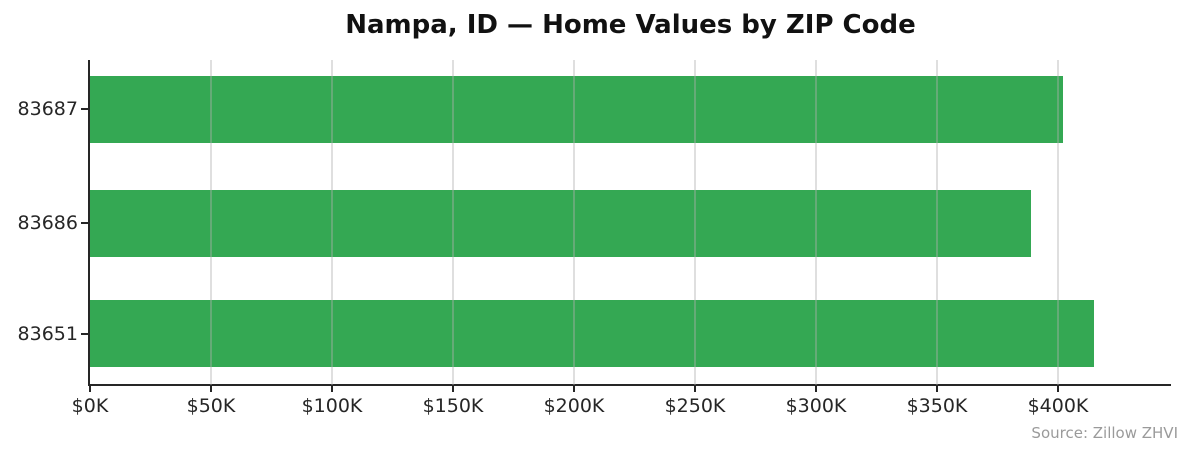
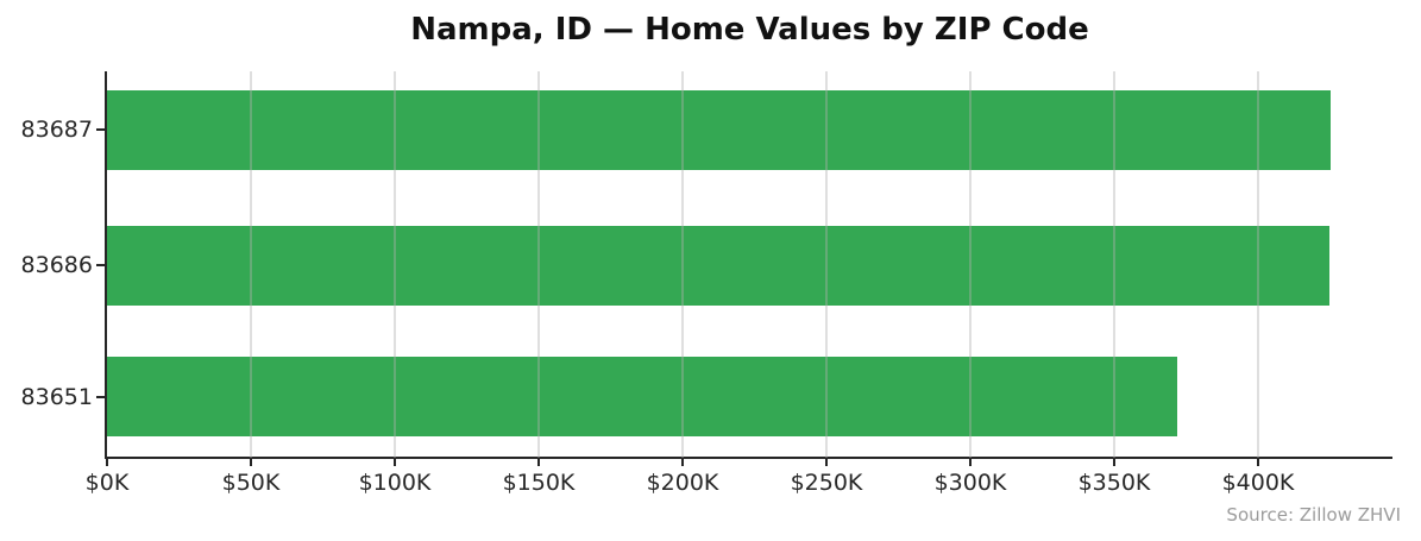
83687: $402K -> $425K
83686: $389K -> $425K
83651: $415K -> $372K
